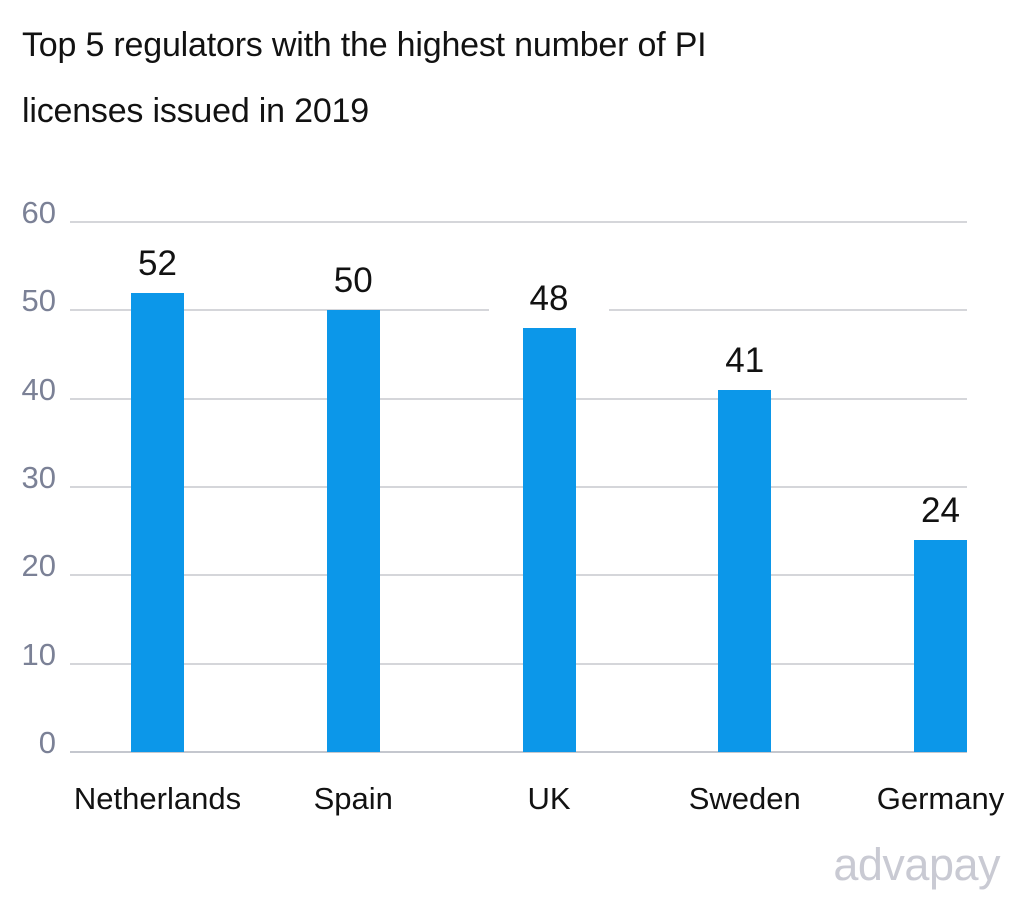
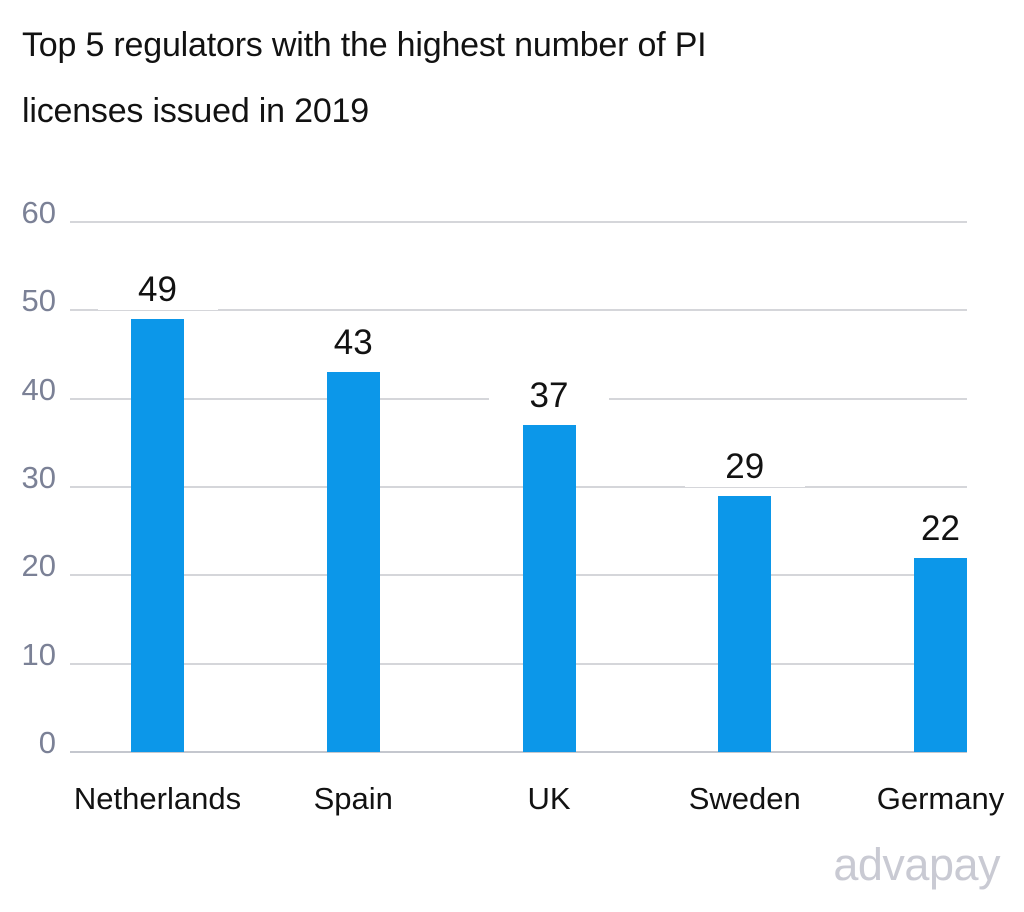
Netherlands: 52 -> 49
Spain: 50 -> 43
UK: 48 -> 37
Sweden: 41 -> 29
Germany: 24 -> 22
